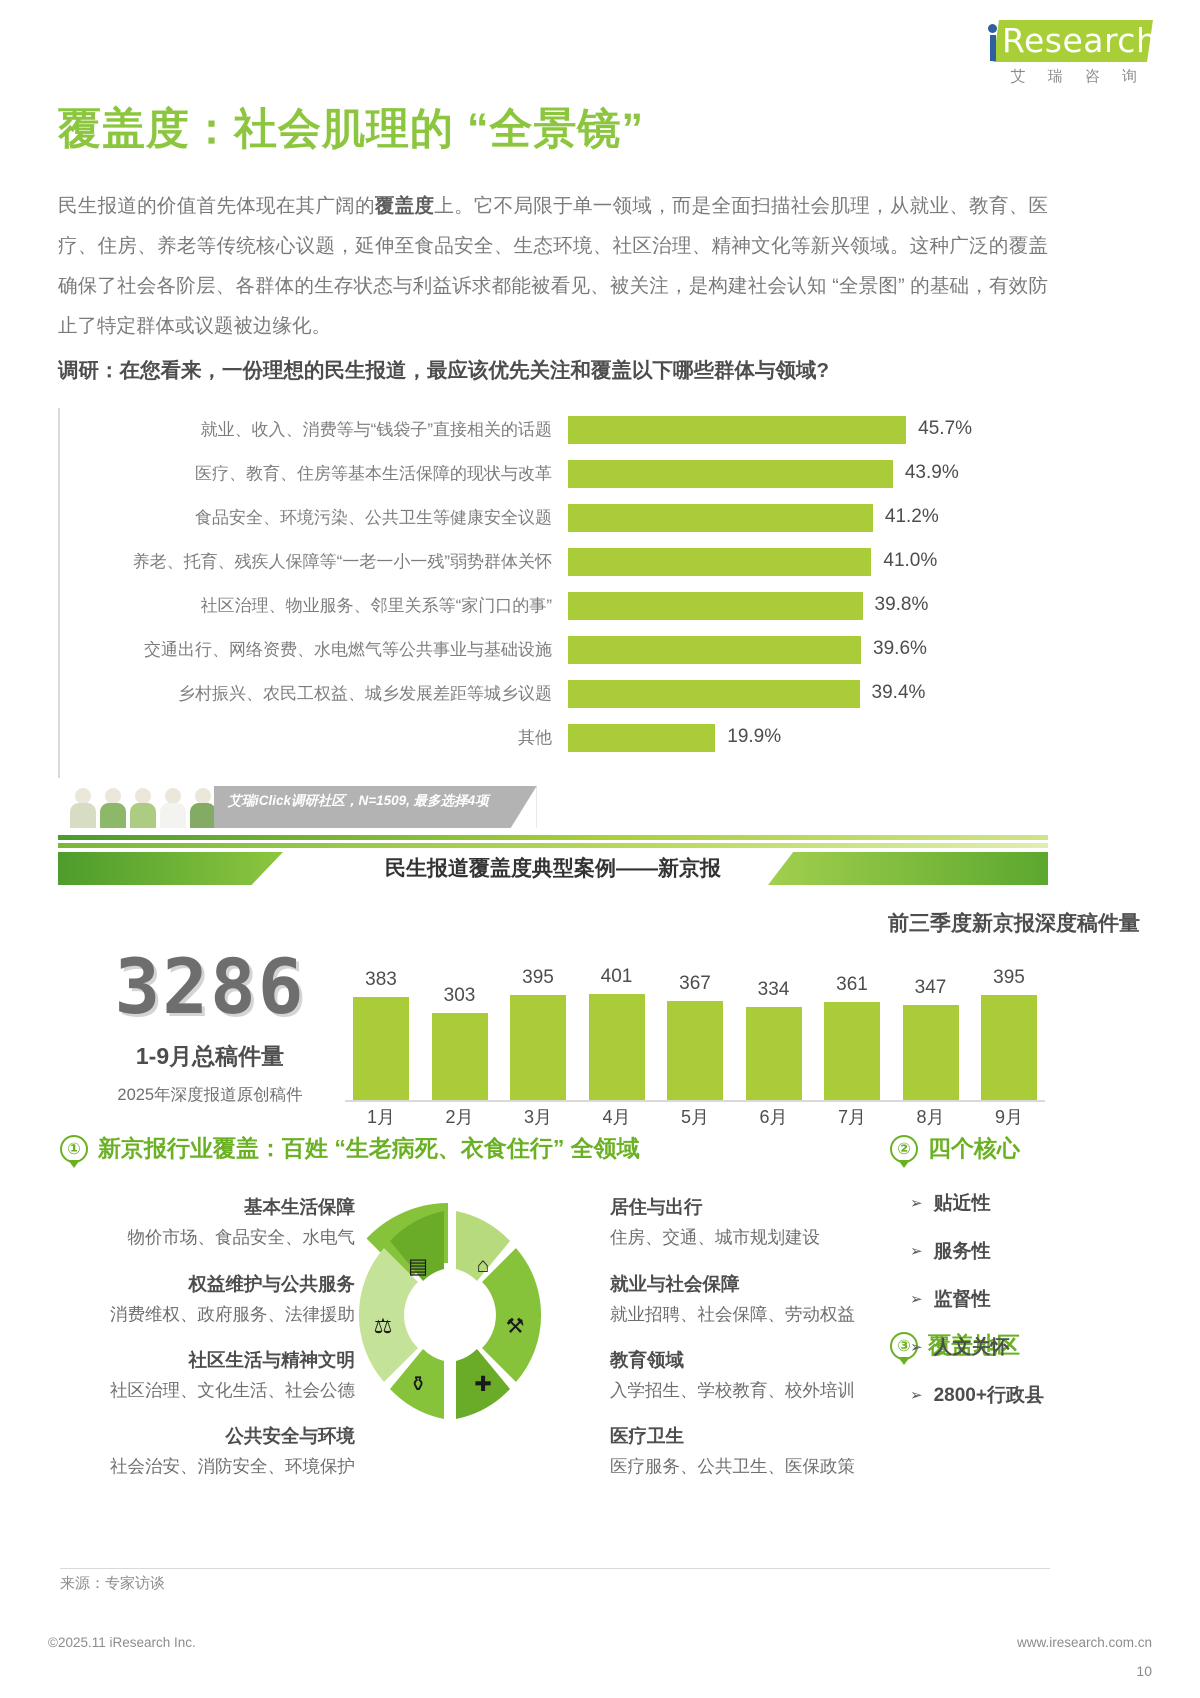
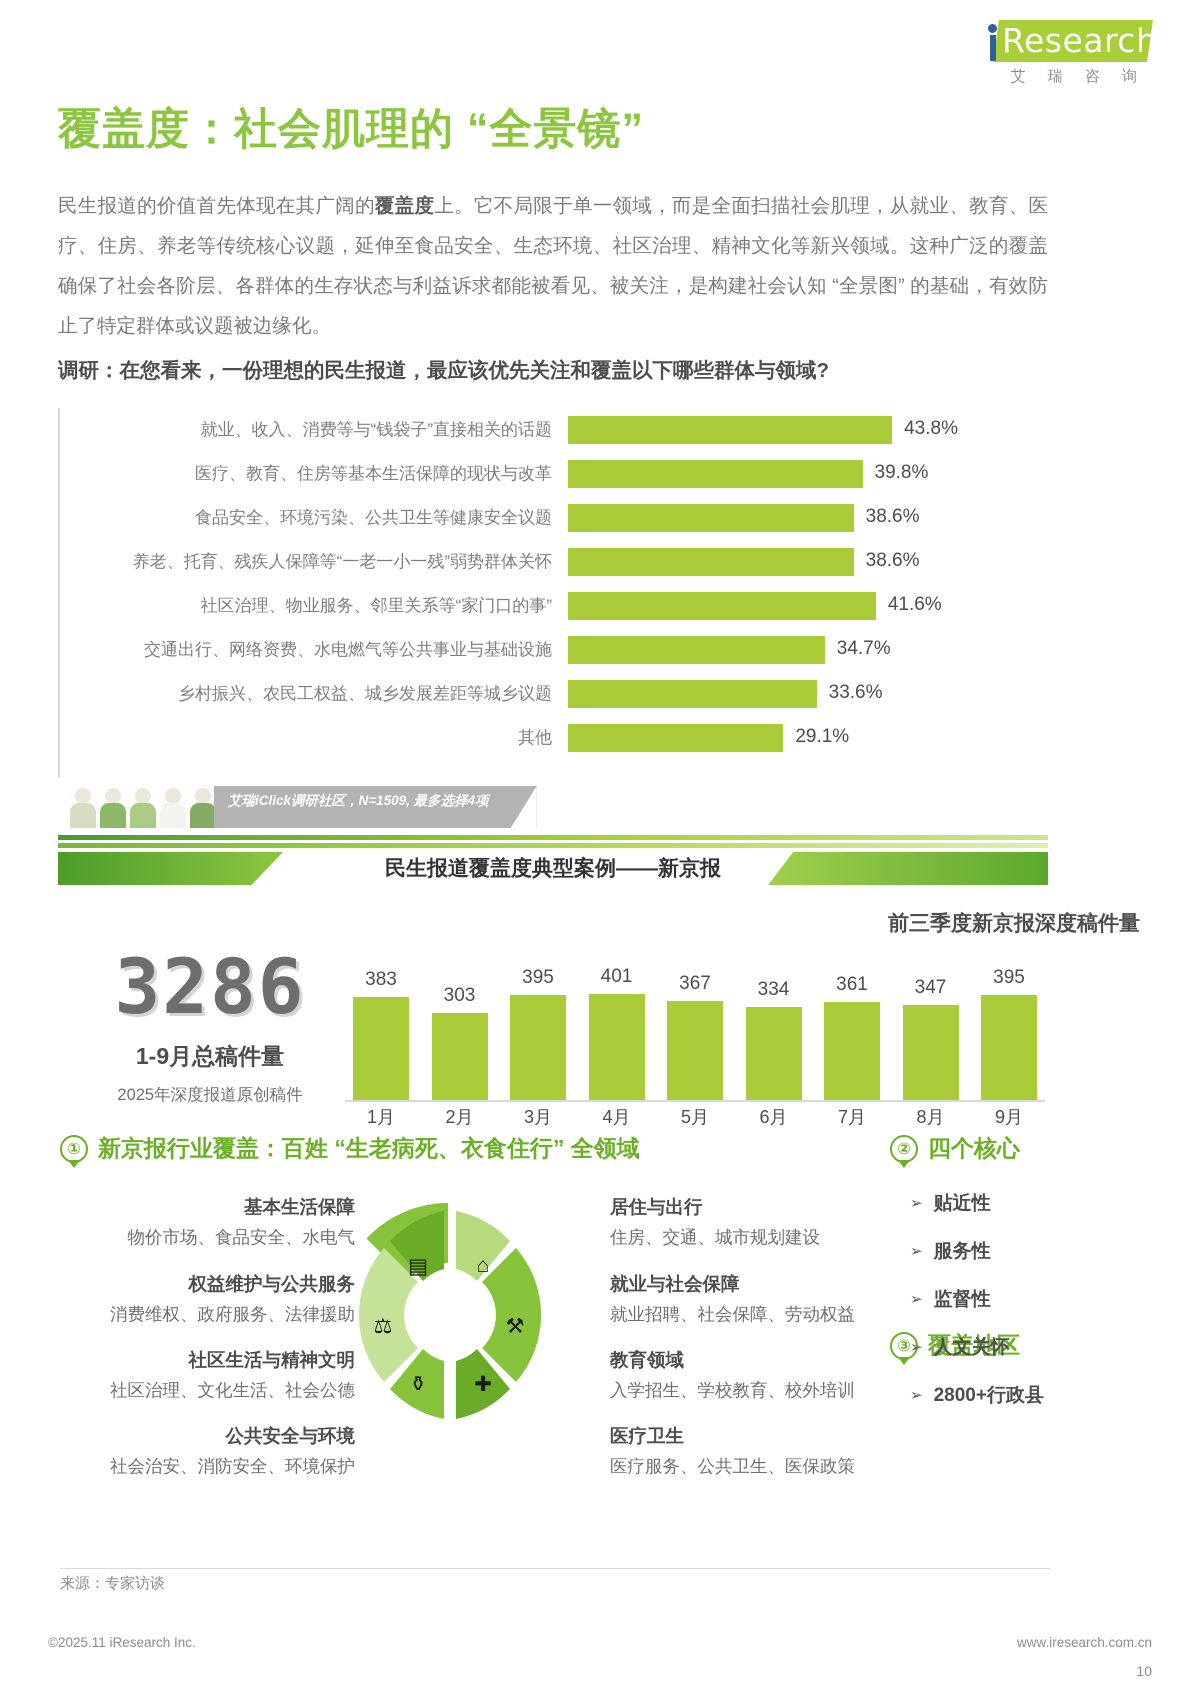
调研：在您看来，一份理想的民生报道，最应该优先关注和覆盖以下哪些群体与领域?/就业、收入、消费等与“钱袋子”直接相关的话题: 45.7% -> 43.8%
调研：在您看来，一份理想的民生报道，最应该优先关注和覆盖以下哪些群体与领域?/医疗、教育、住房等基本生活保障的现状与改革: 43.9% -> 39.8%
调研：在您看来，一份理想的民生报道，最应该优先关注和覆盖以下哪些群体与领域?/食品安全、环境污染、公共卫生等健康安全议题: 41.2% -> 38.6%
调研：在您看来，一份理想的民生报道，最应该优先关注和覆盖以下哪些群体与领域?/养老、托育、残疾人保障等“一老一小一残”弱势群体关怀: 41.0% -> 38.6%
调研：在您看来，一份理想的民生报道，最应该优先关注和覆盖以下哪些群体与领域?/社区治理、物业服务、邻里关系等“家门口的事”: 39.8% -> 41.6%
调研：在您看来，一份理想的民生报道，最应该优先关注和覆盖以下哪些群体与领域?/交通出行、网络资费、水电燃气等公共事业与基础设施: 39.6% -> 34.7%
调研：在您看来，一份理想的民生报道，最应该优先关注和覆盖以下哪些群体与领域?/乡村振兴、农民工权益、城乡发展差距等城乡议题: 39.4% -> 33.6%
调研：在您看来，一份理想的民生报道，最应该优先关注和覆盖以下哪些群体与领域?/其他: 19.9% -> 29.1%
